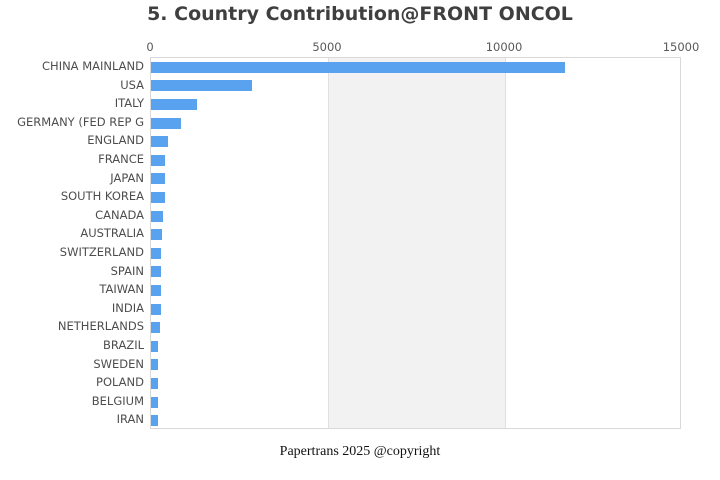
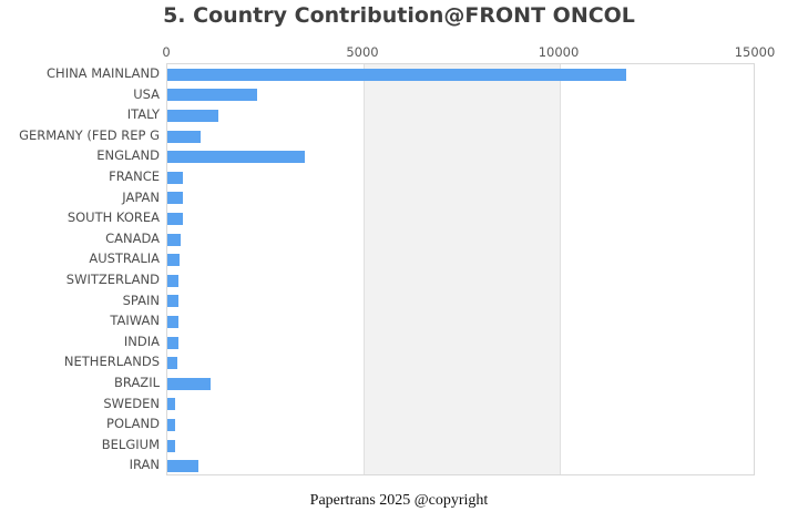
USA: 2800 -> 2300
ENGLAND: 500 -> 3500
BRAZIL: 200 -> 1100
IRAN: 200 -> 800
